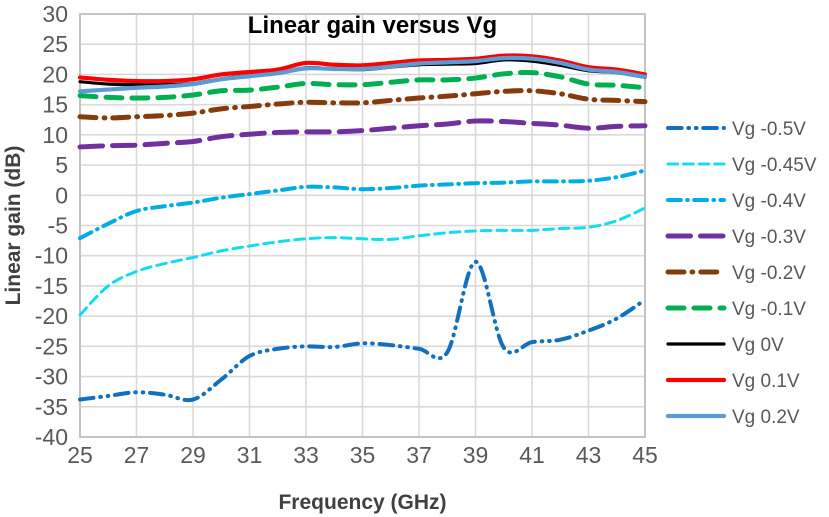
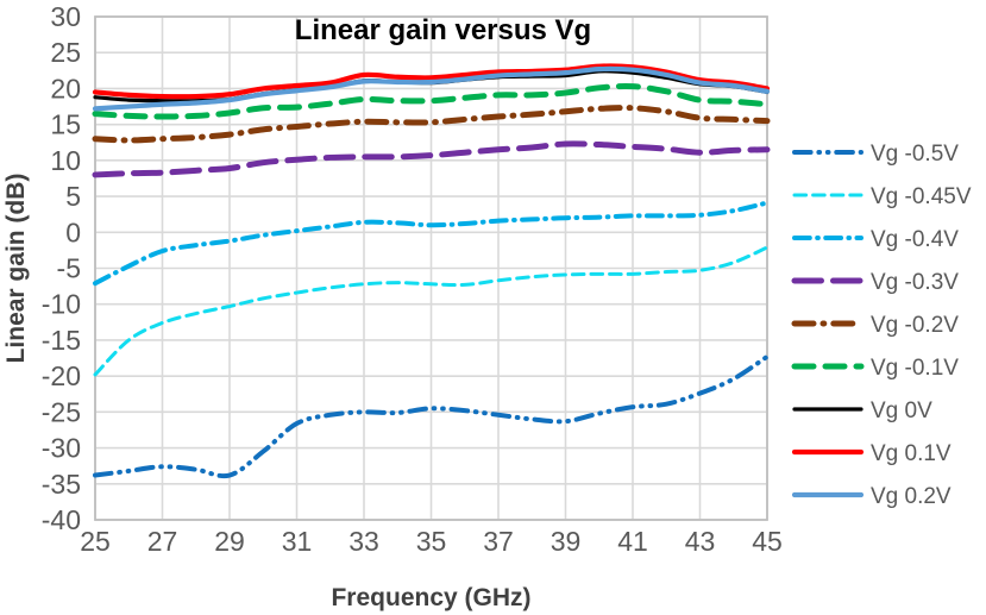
Vg -0.5V/39: -11 -> -26
